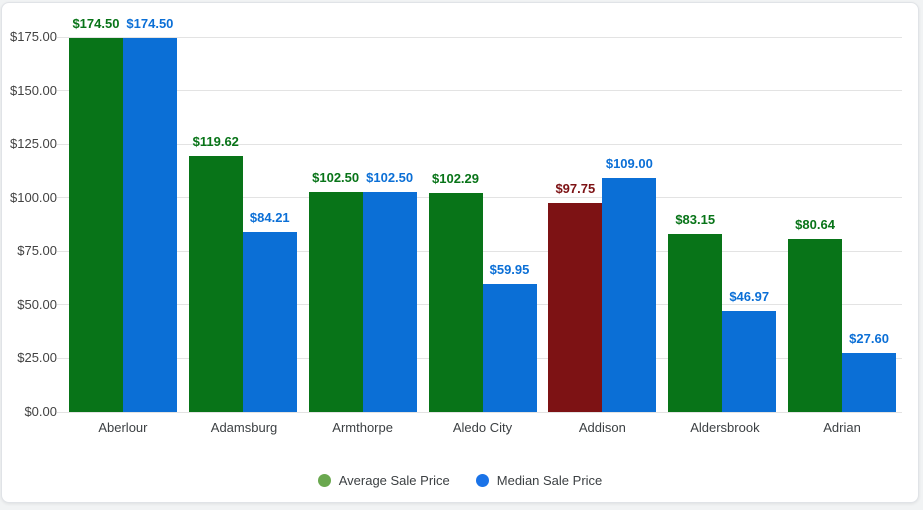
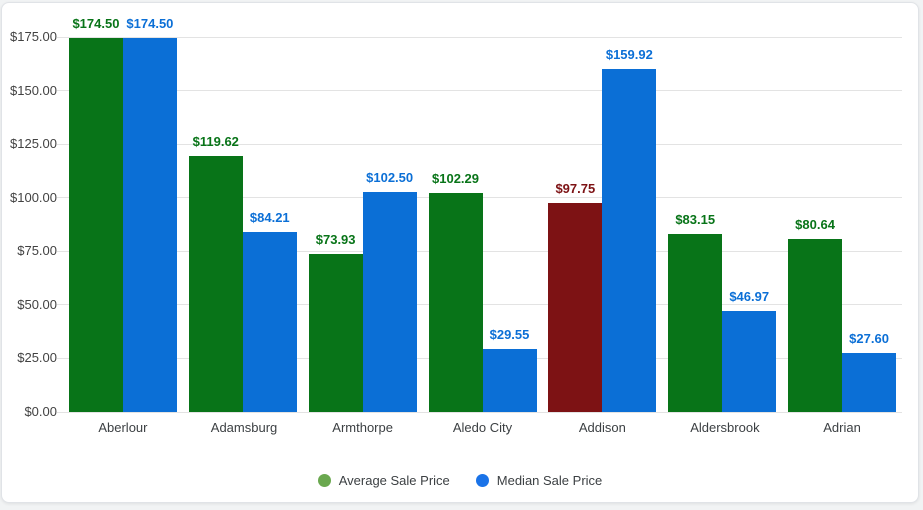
Average Sale Price/Armthorpe: $102.50 -> $73.93
Median Sale Price/Aledo City: $59.95 -> $29.55
Median Sale Price/Addison: $109.00 -> $159.92
